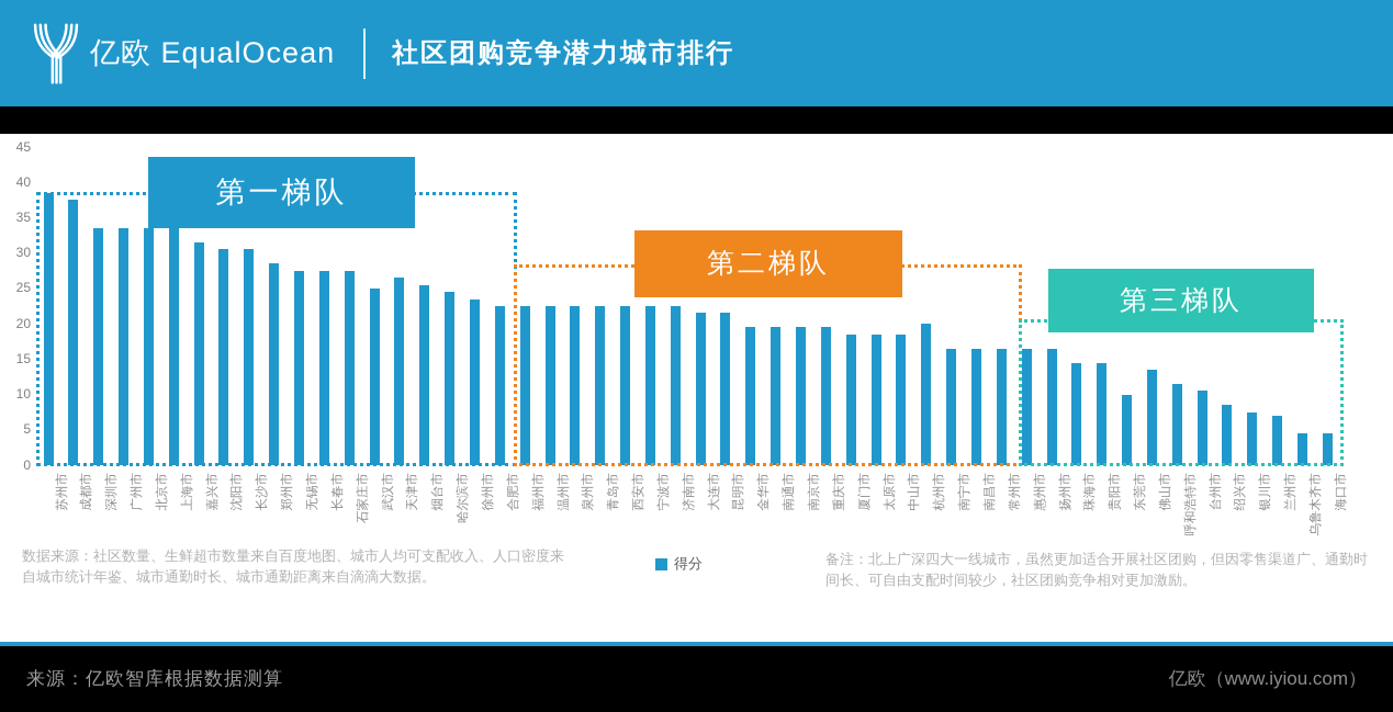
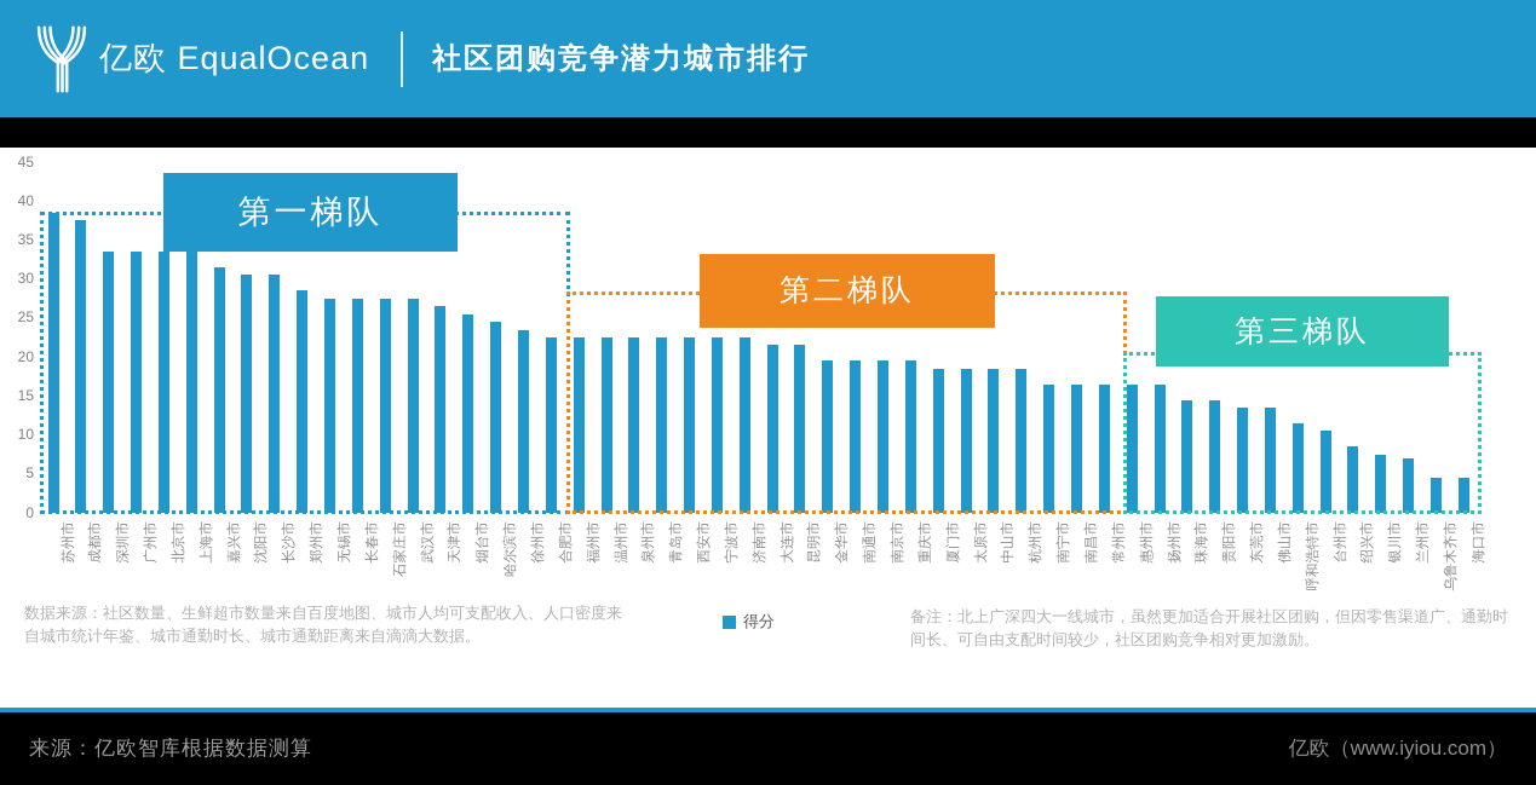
武汉市: 25 -> 28
杭州市: 20 -> 18
东莞市: 10 -> 14
